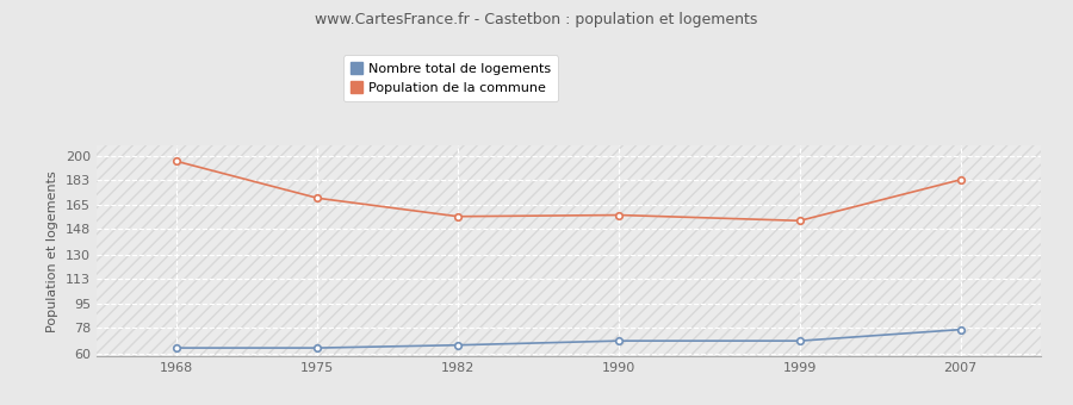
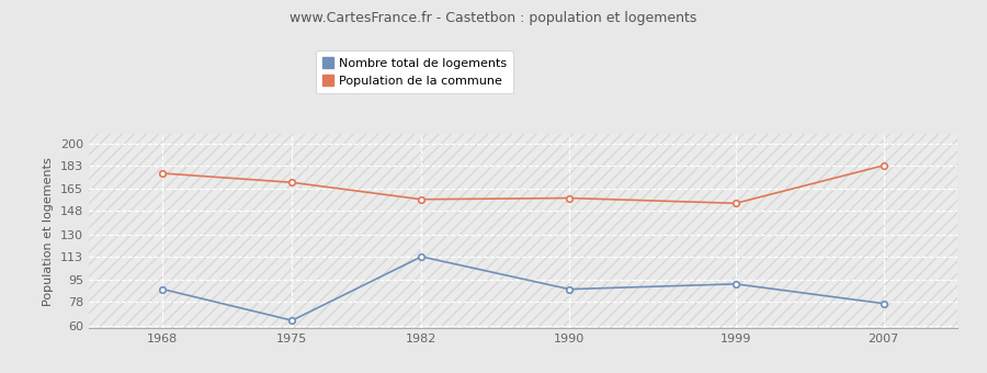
Nombre total de logements/1968: 64 -> 88
Population de la commune/1968: 196 -> 177
Nombre total de logements/1982: 66 -> 113
Nombre total de logements/1990: 69 -> 88
Nombre total de logements/1999: 69 -> 92
